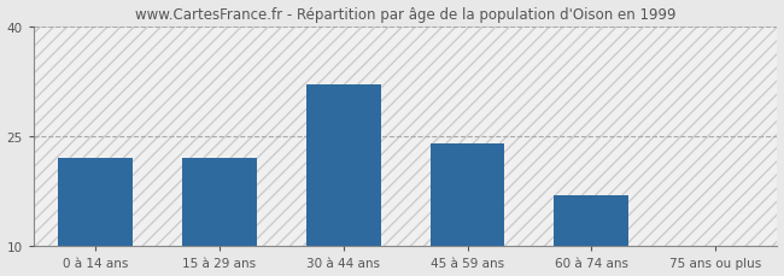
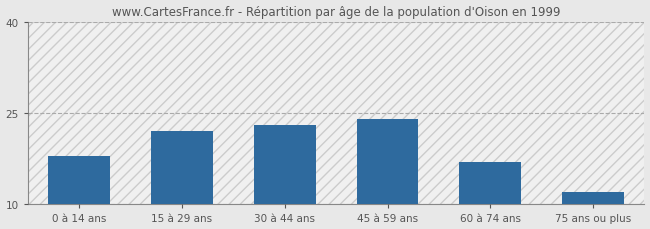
0 à 14 ans: 22 -> 18
30 à 44 ans: 32 -> 23
75 ans ou plus: 10 -> 12
